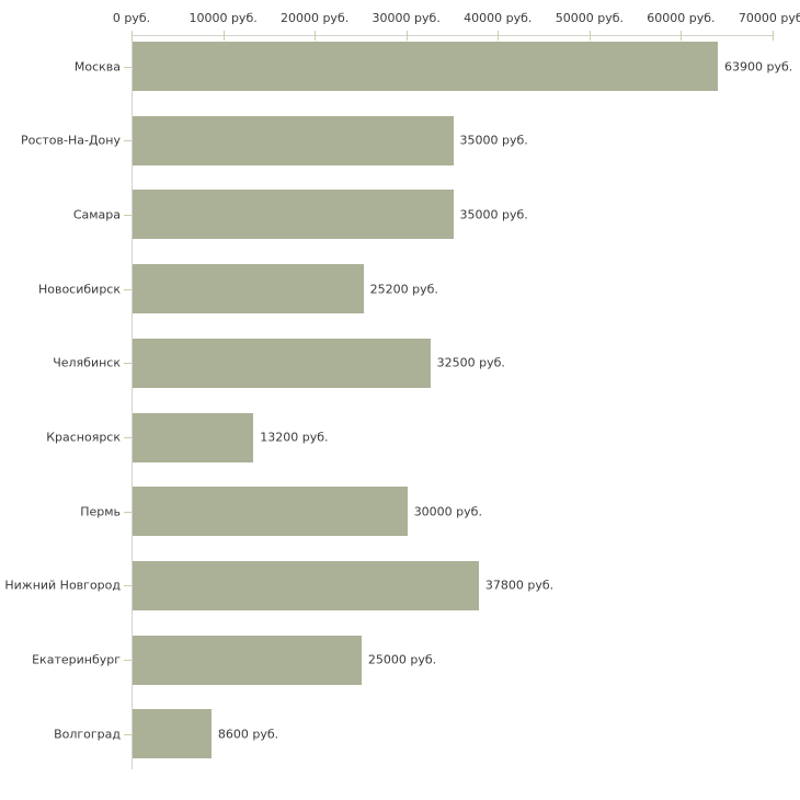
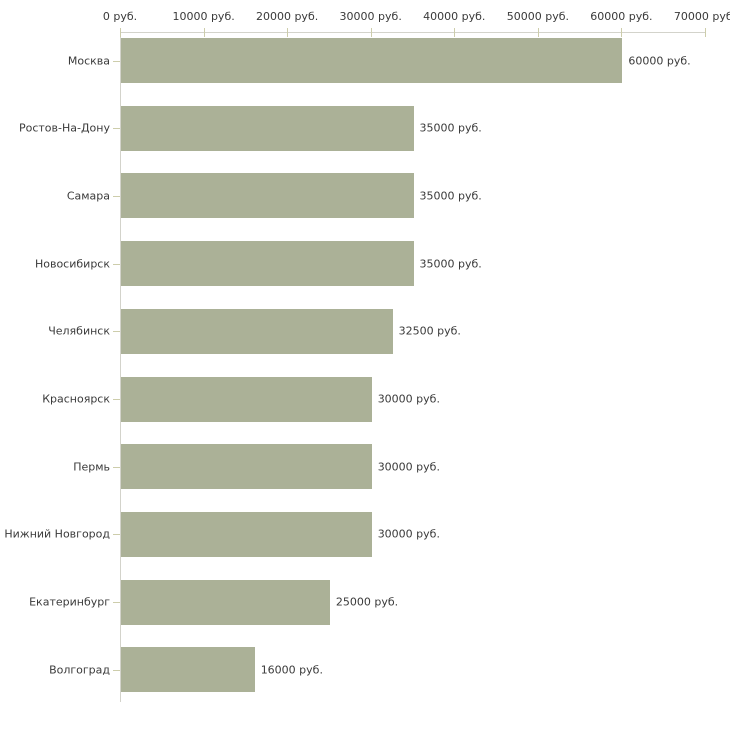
Москва: 63900 -> 60000
Новосибирск: 25200 -> 35000
Красноярск: 13200 -> 30000
Нижний Новгород: 37800 -> 30000
Волгоград: 8600 -> 16000
